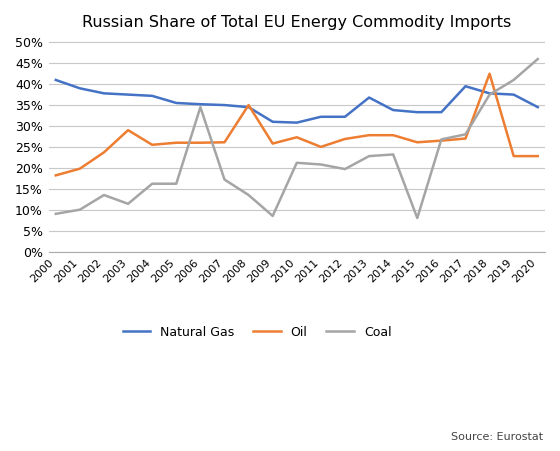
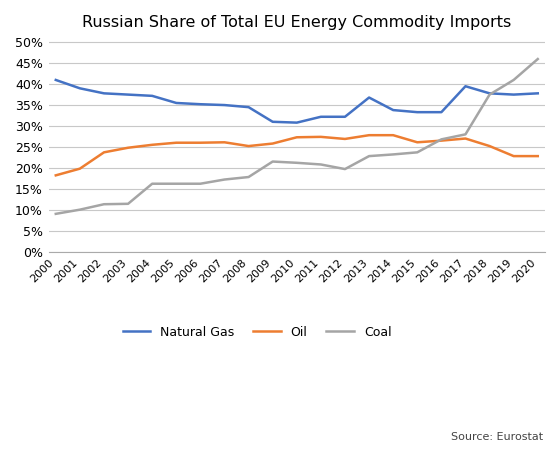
Coal/2002: 13.5% -> 11.3%
Oil/2003: 29.0% -> 24.8%
Coal/2006: 34.5% -> 16.2%
Oil/2008: 35.0% -> 25.2%
Coal/2008: 13.5% -> 17.8%
Coal/2009: 8.5% -> 21.5%
Oil/2011: 25.0% -> 27.4%
Coal/2015: 8.0% -> 23.7%
Oil/2018: 42.5% -> 25.2%
Natural Gas/2020: 34.5% -> 37.8%
